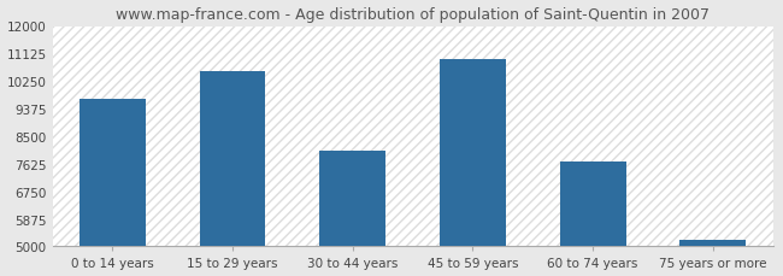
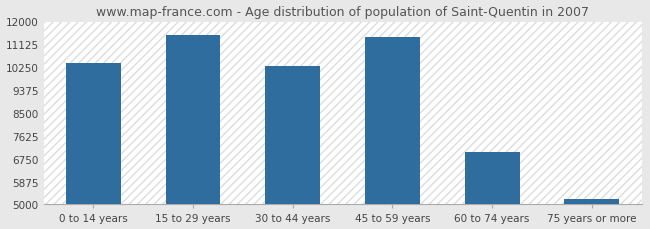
0 to 14 years: 9700 -> 10420
15 to 29 years: 10550 -> 11500
30 to 44 years: 8050 -> 10280
45 to 59 years: 10950 -> 11420
60 to 74 years: 7700 -> 7000
